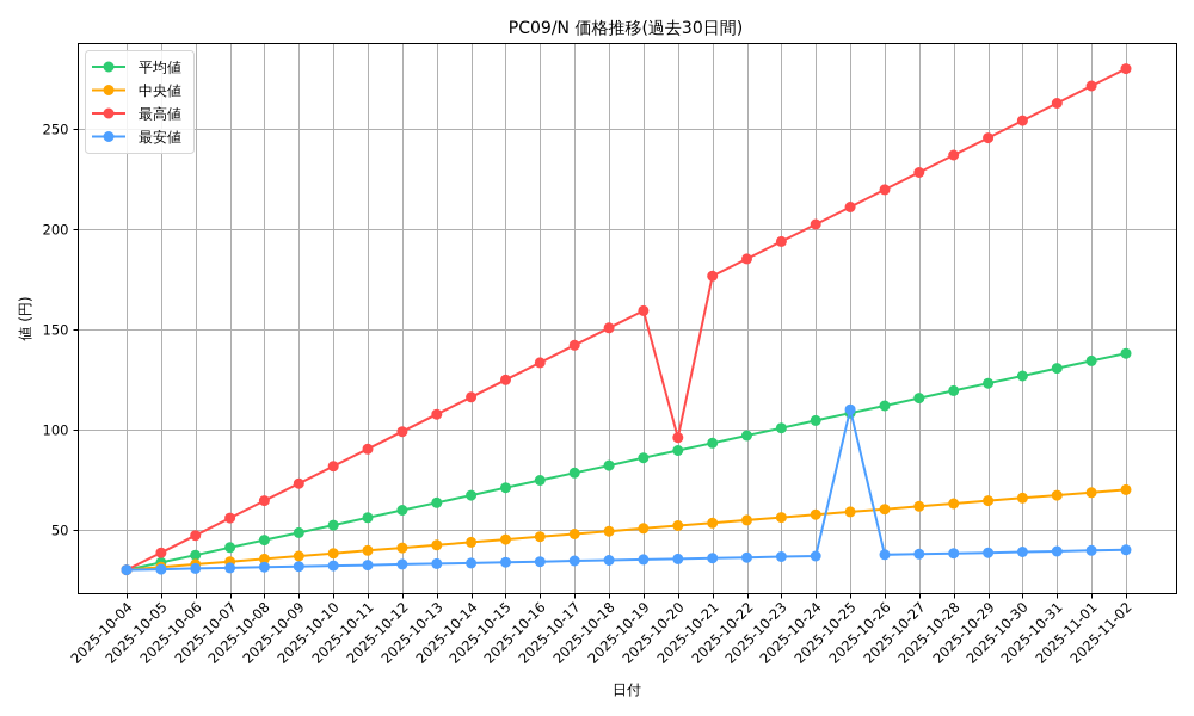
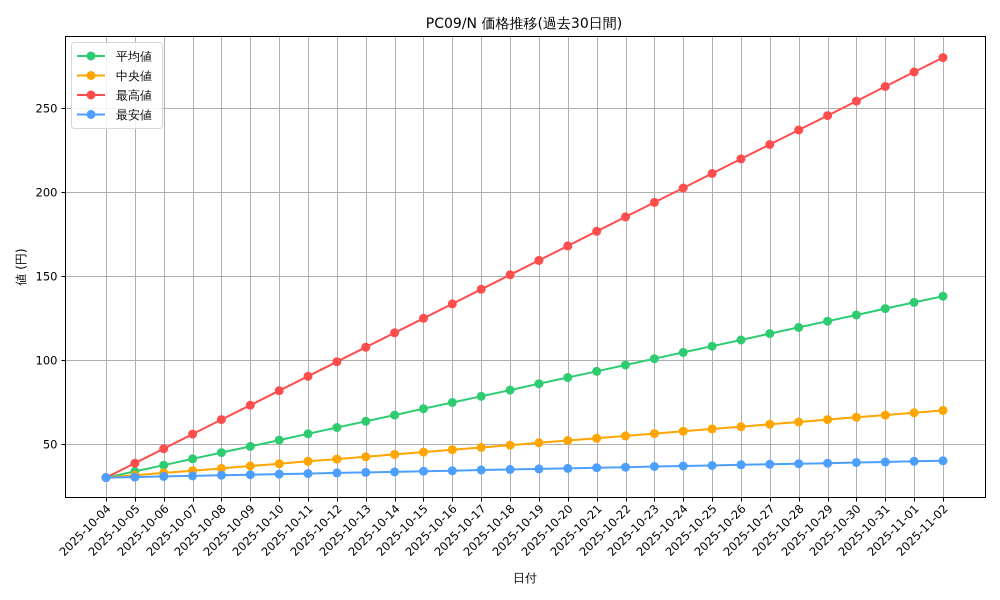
最高値/2025-10-20: 96 -> 168
最安値/2025-10-25: 110 -> 37
